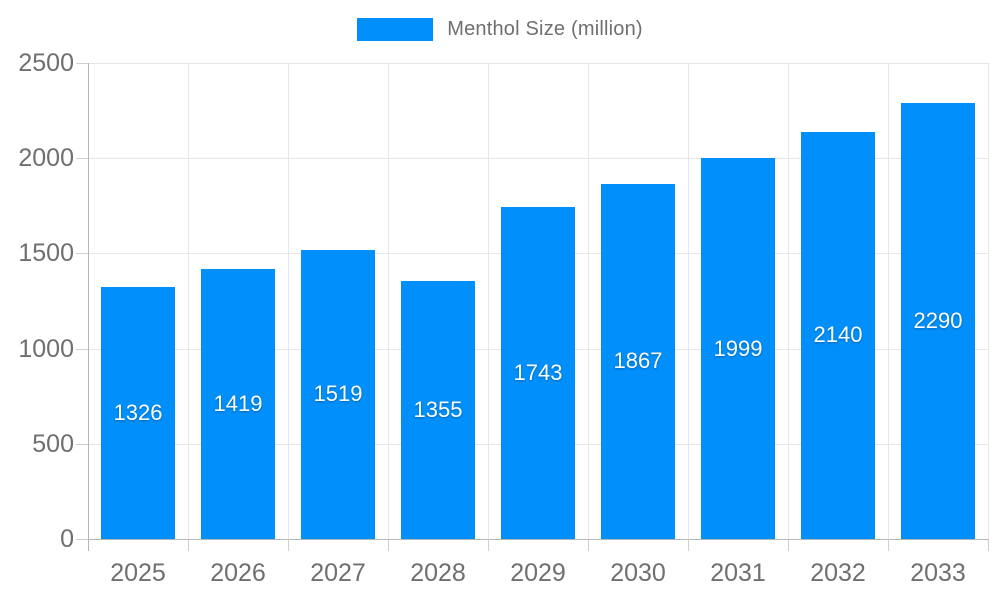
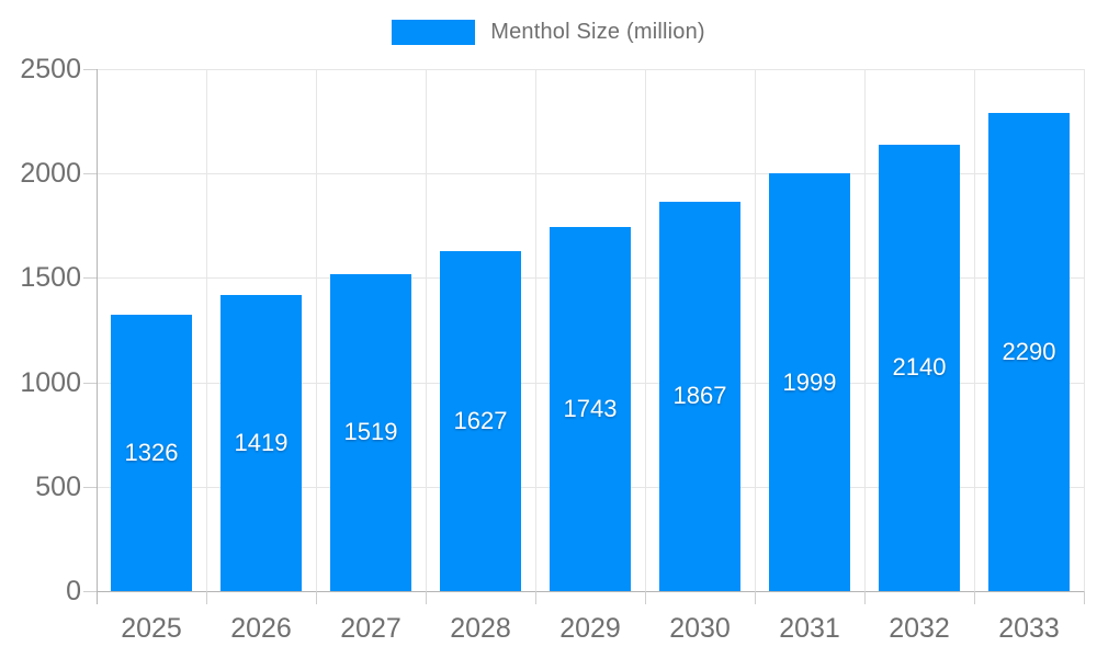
2028: 1355 -> 1627
